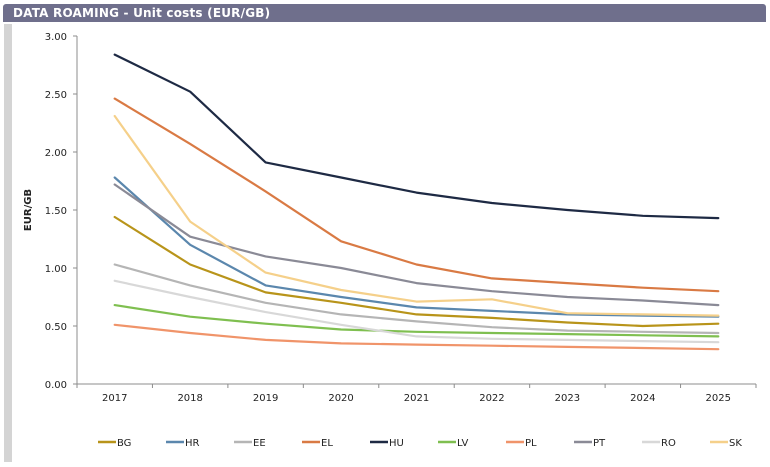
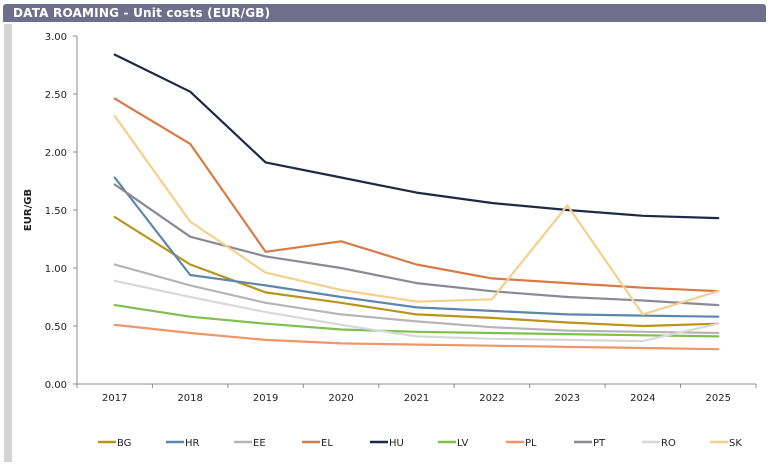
HR/2018: 1.20 -> 0.94
EL/2019: 1.66 -> 1.14
SK/2023: 0.61 -> 1.54
RO/2025: 0.36 -> 0.52
SK/2025: 0.59 -> 0.80
